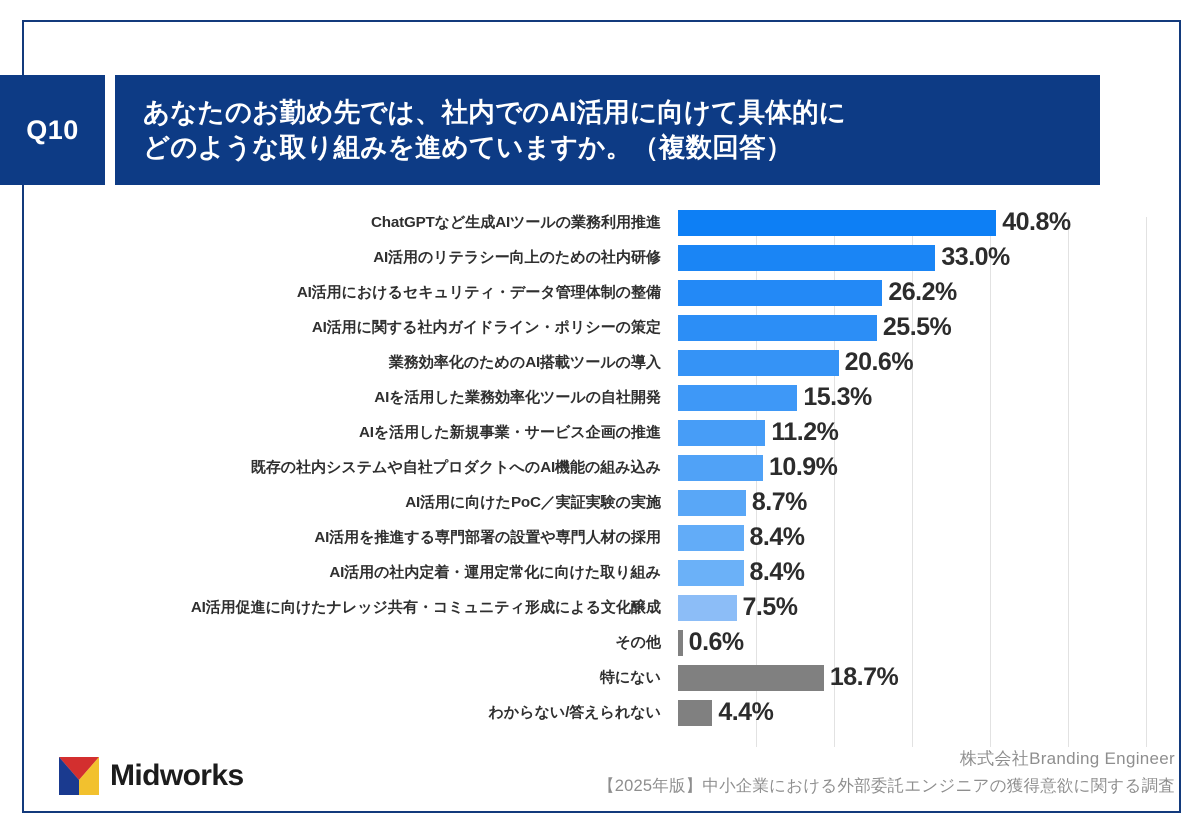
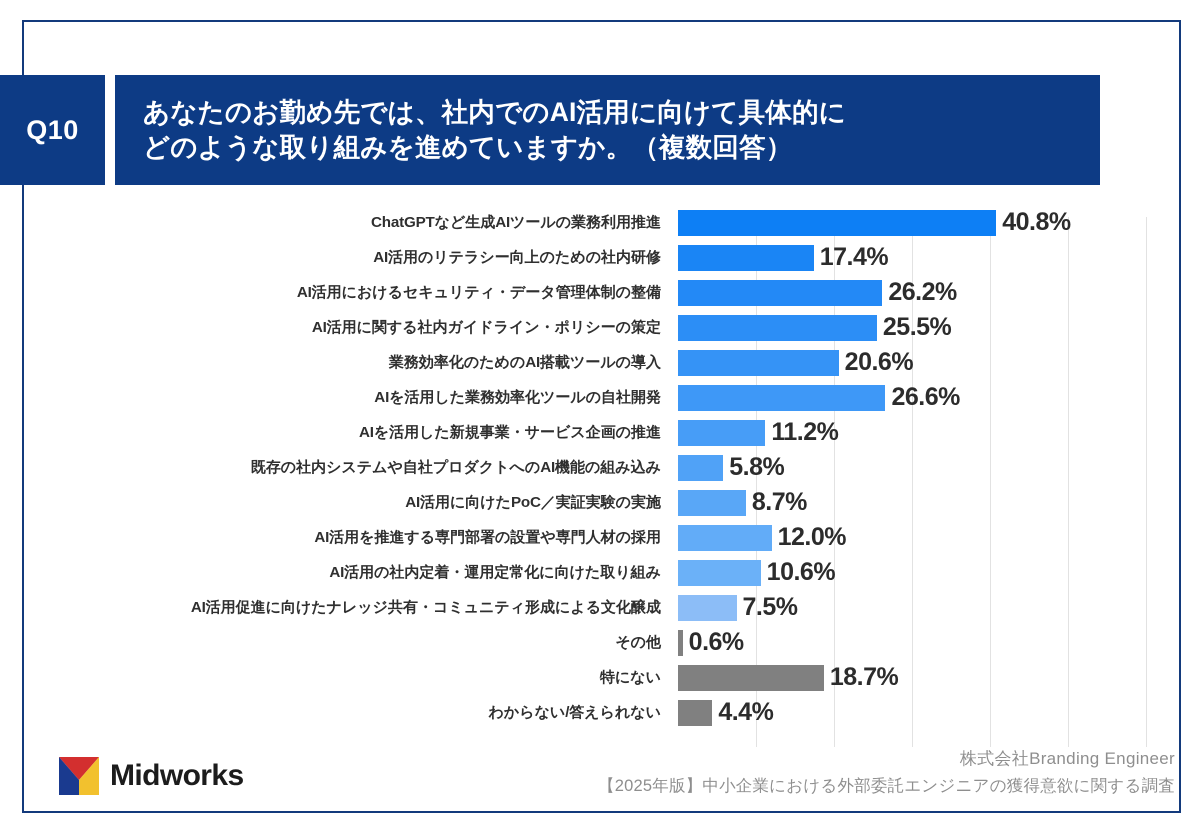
AI活用のリテラシー向上のための社内研修: 33.0% -> 17.4%
AIを活用した業務効率化ツールの自社開発: 15.3% -> 26.6%
既存の社内システムや自社プロダクトへのAI機能の組み込み: 10.9% -> 5.8%
AI活用を推進する専門部署の設置や専門人材の採用: 8.4% -> 12.0%
AI活用の社内定着・運用定常化に向けた取り組み: 8.4% -> 10.6%
